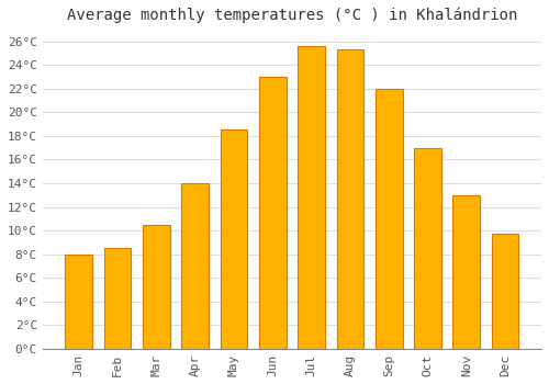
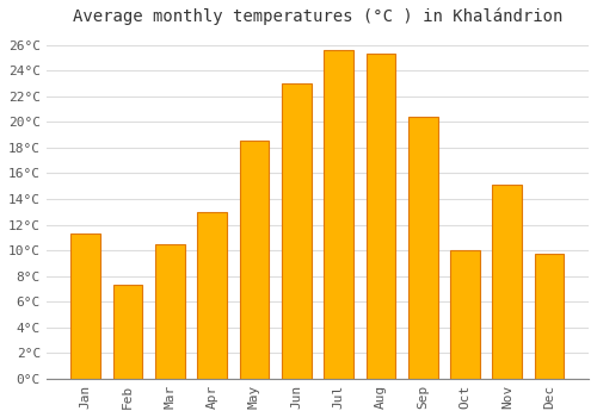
Jan: 8.0°C -> 11.3°C
Feb: 8.5°C -> 7.3°C
Apr: 14.0°C -> 13.0°C
Sep: 22.0°C -> 20.4°C
Oct: 17.0°C -> 10.0°C
Nov: 13.0°C -> 15.1°C
